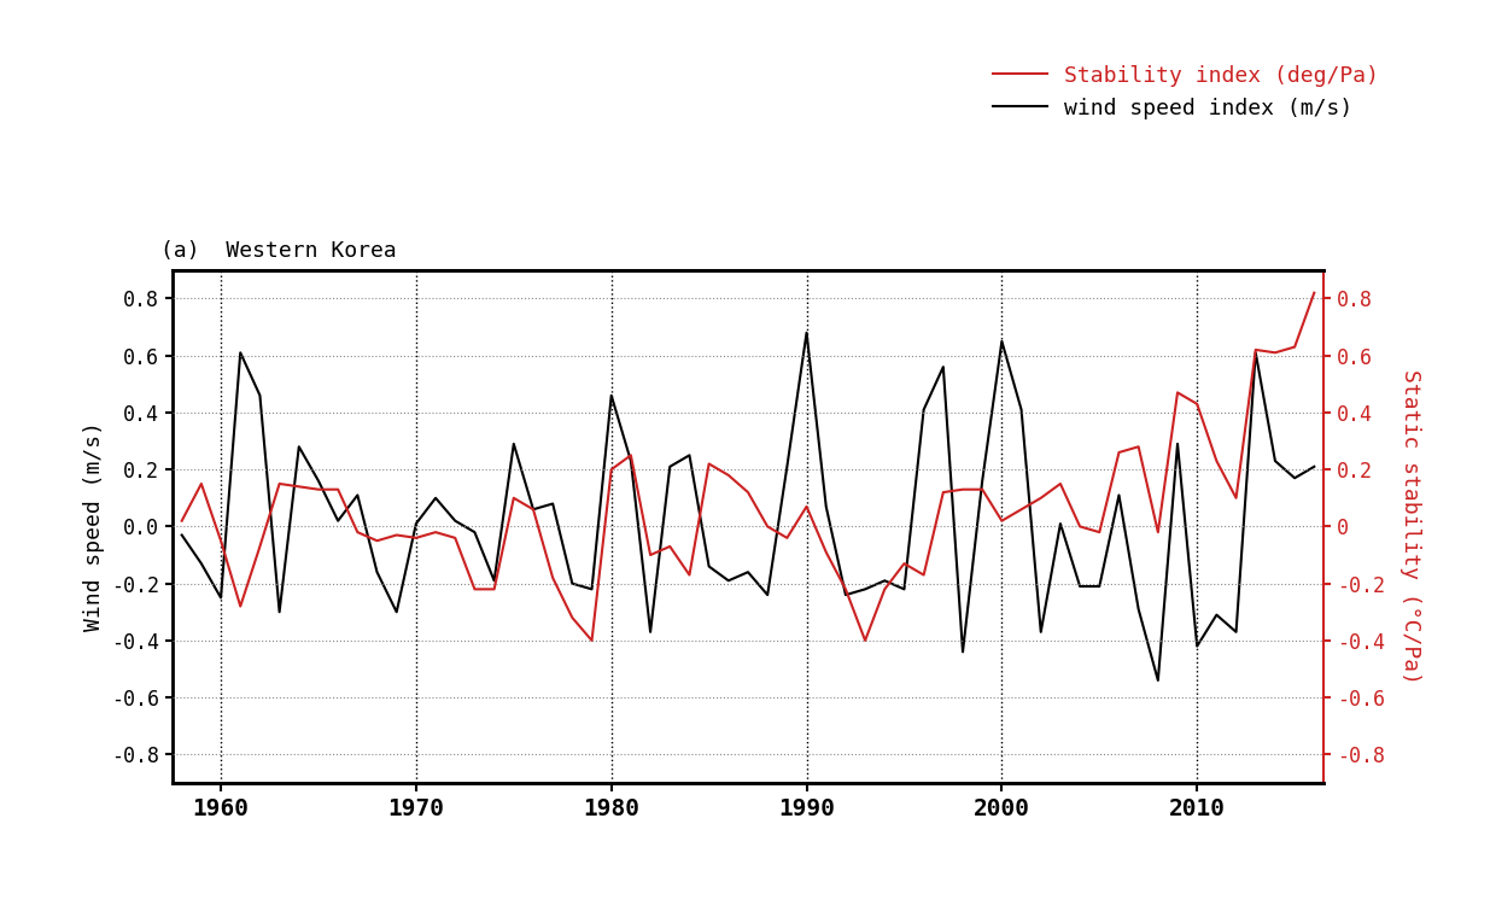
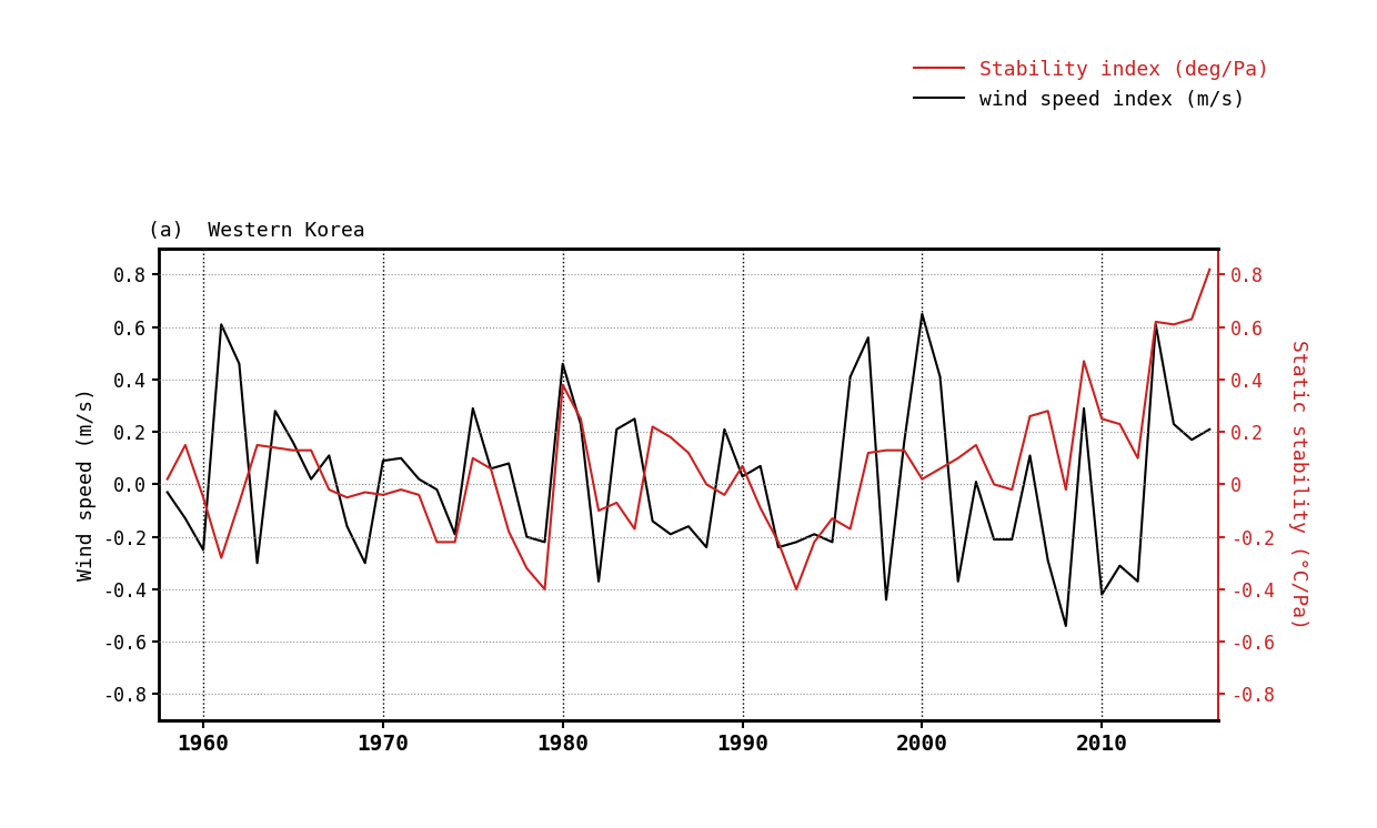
wind speed index (m/s)/1970: 0.01 -> 0.09
Stability index (deg/Pa)/1980: 0.20 -> 0.38
wind speed index (m/s)/1990: 0.68 -> 0.03
Stability index (deg/Pa)/2010: 0.43 -> 0.25
